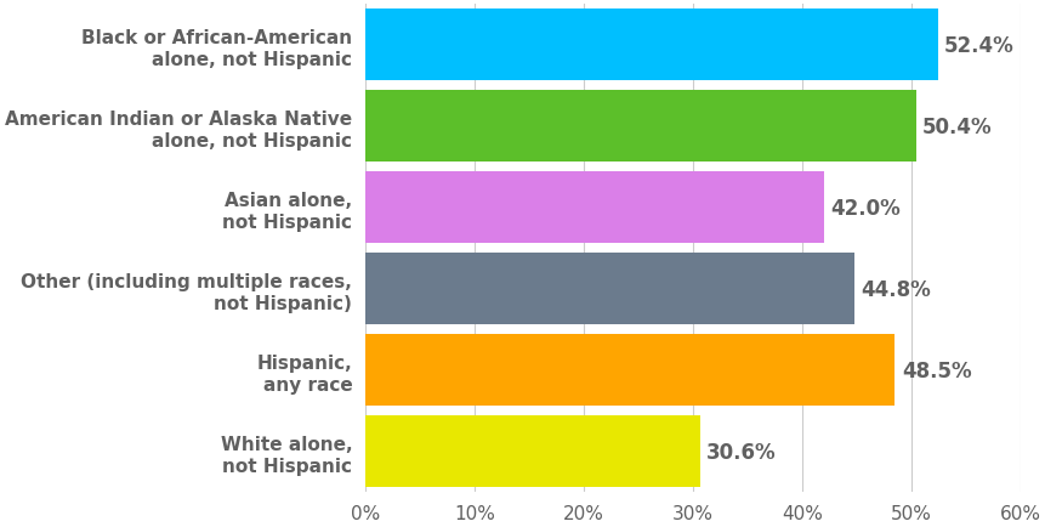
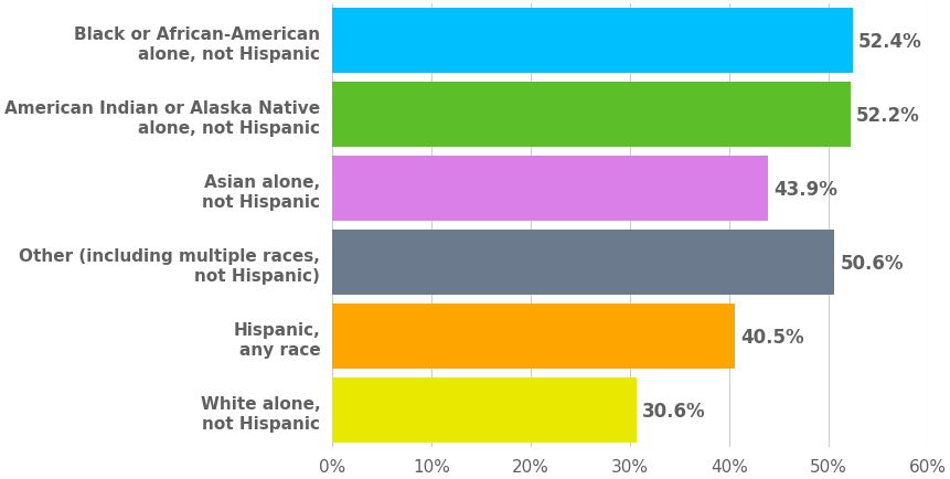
American Indian or Alaska Native alone, not Hispanic: 50.4% -> 52.2%
Asian alone, not Hispanic: 42.0% -> 43.9%
Other (including multiple races, not Hispanic): 44.8% -> 50.6%
Hispanic, any race: 48.5% -> 40.5%
